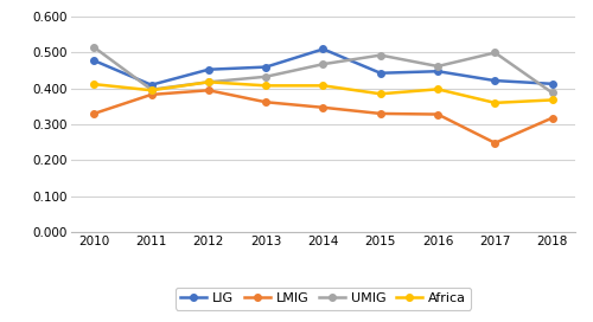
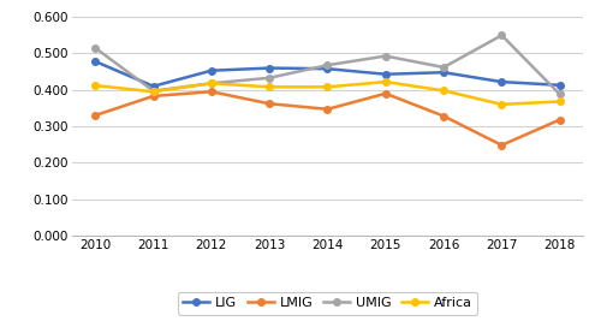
LIG/2014: 0.510 -> 0.458
LMIG/2015: 0.330 -> 0.390
Africa/2015: 0.385 -> 0.422
UMIG/2017: 0.500 -> 0.550
